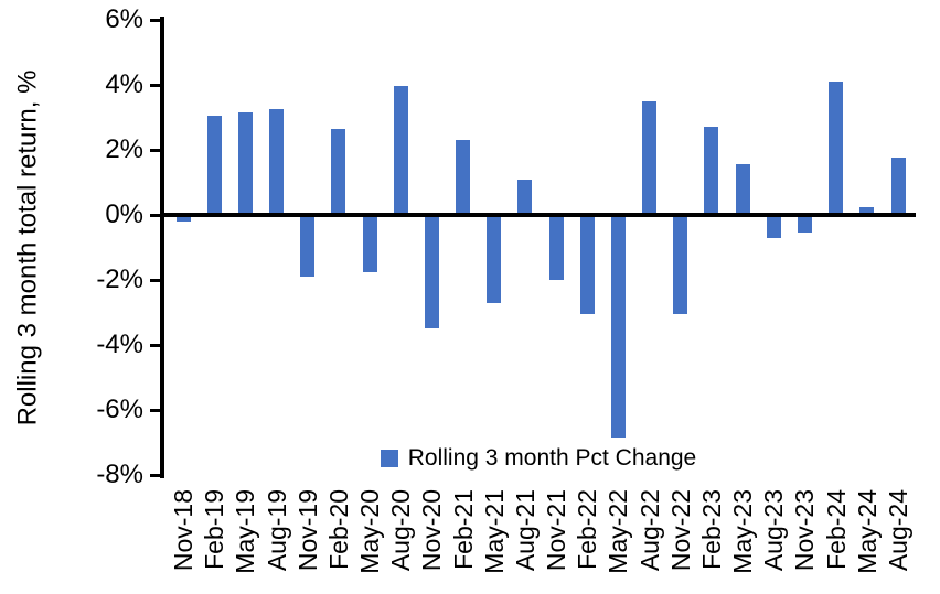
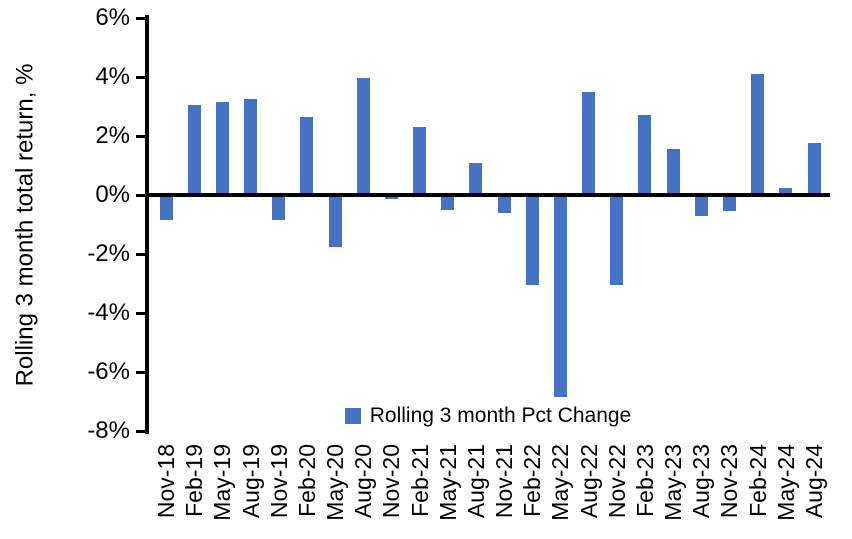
Nov-18: -0.2% -> -0.8%
Nov-19: -1.9% -> -0.8%
Nov-20: -3.5% -> -0.1%
May-21: -2.7% -> -0.5%
Nov-21: -2.0% -> -0.6%
